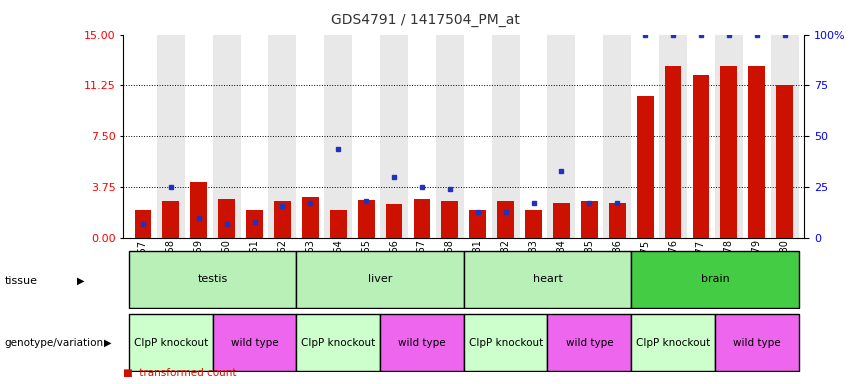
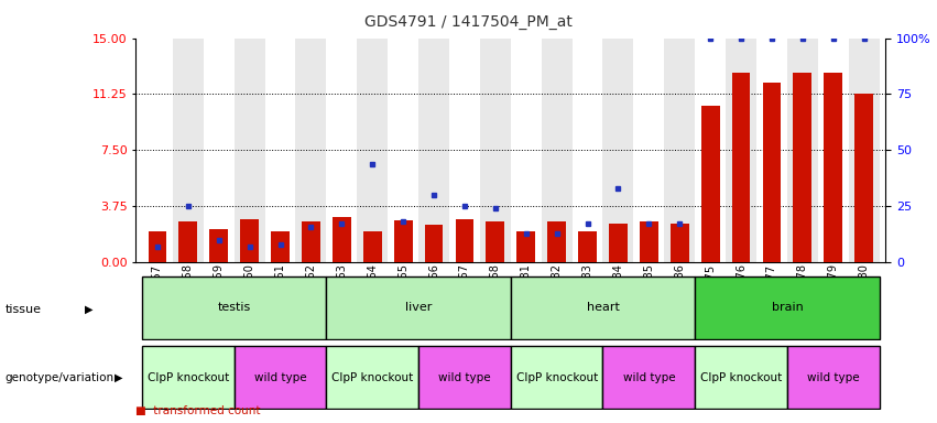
GSM988359: 4.1 -> 2.2
